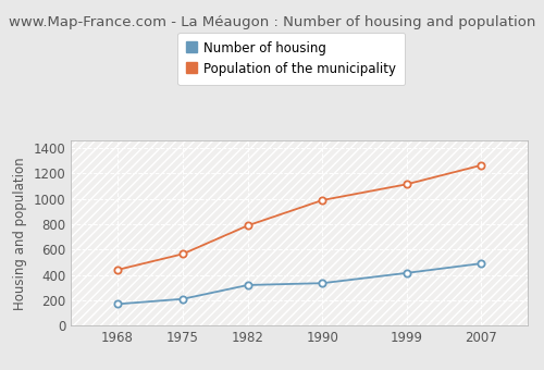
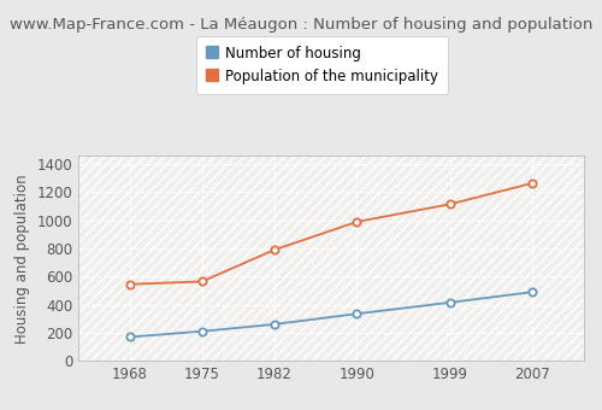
Population of the municipality/1968: 440 -> 540
Number of housing/1982: 320 -> 260
